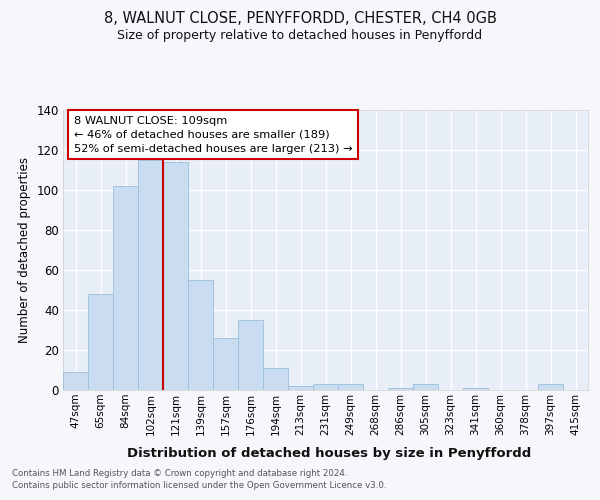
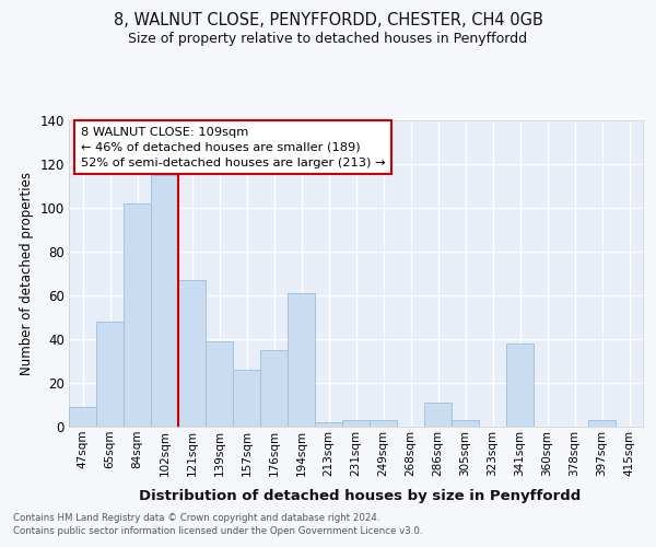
121sqm: 114 -> 67
139sqm: 55 -> 39
194sqm: 11 -> 61
286sqm: 1 -> 11
341sqm: 1 -> 38
